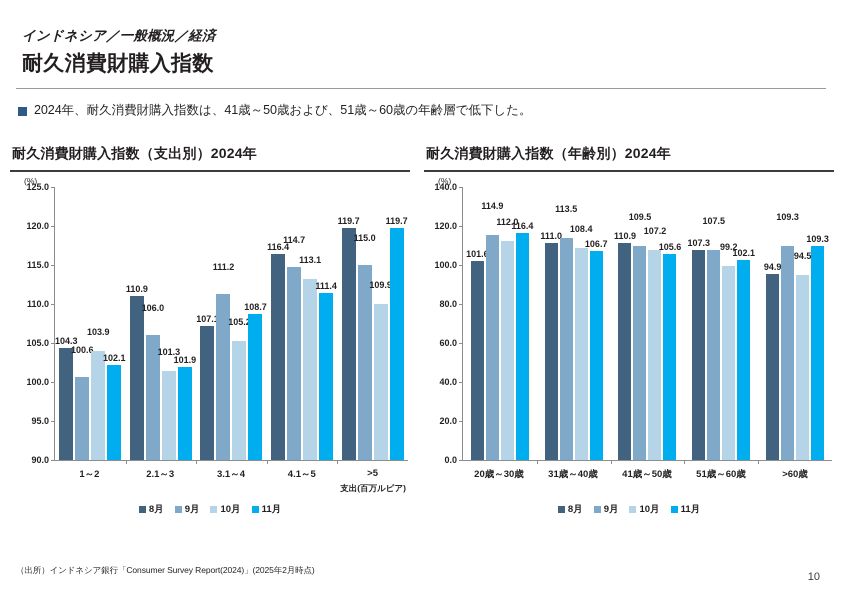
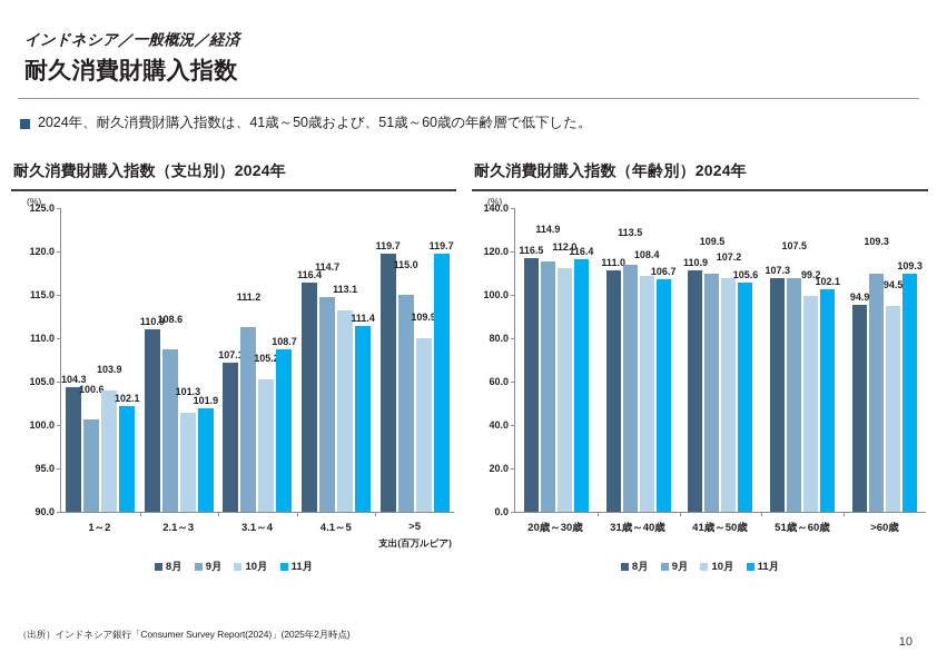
耐久消費財購入指数（支出別）2024年/9月/2.1～3: 106.0 -> 108.6
耐久消費財購入指数（年齢別）2024年/8月/20歳～30歳: 101.6 -> 116.5
